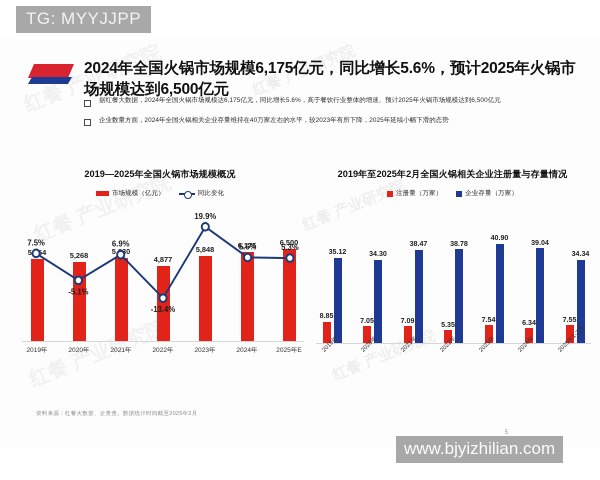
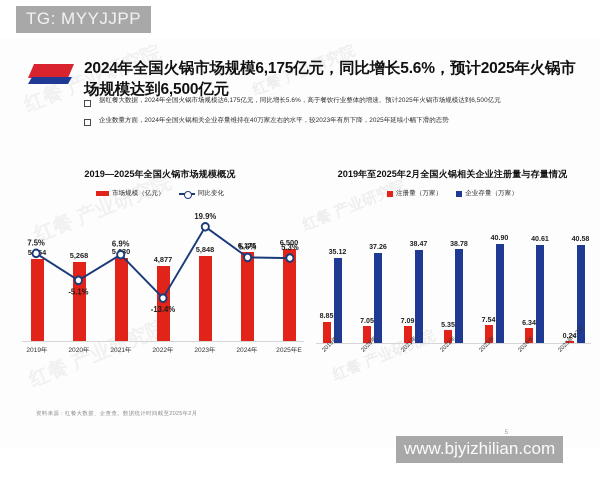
2019年至2025年2月全国火锅相关企业注册量与存量情况/企业存量（万家）/2020年: 34.30 -> 37.26
2019年至2025年2月全国火锅相关企业注册量与存量情况/企业存量（万家）/2024年: 39.04 -> 40.61
2019年至2025年2月全国火锅相关企业注册量与存量情况/注册量（万家）/2025年1-2月: 7.55 -> 0.24
2019年至2025年2月全国火锅相关企业注册量与存量情况/企业存量（万家）/2025年1-2月: 34.34 -> 40.58
